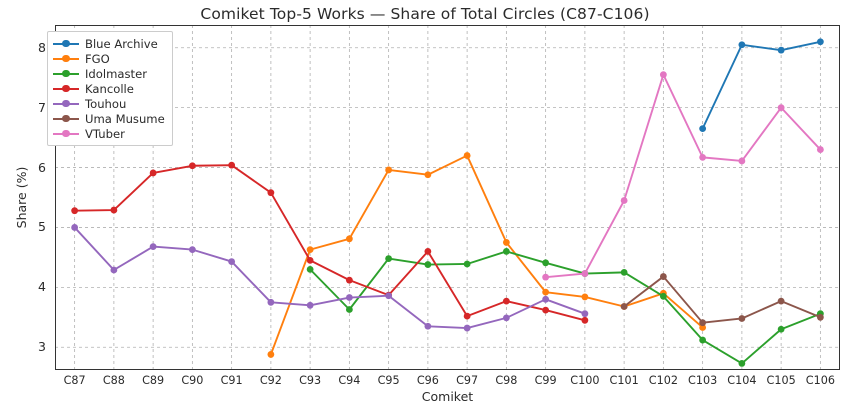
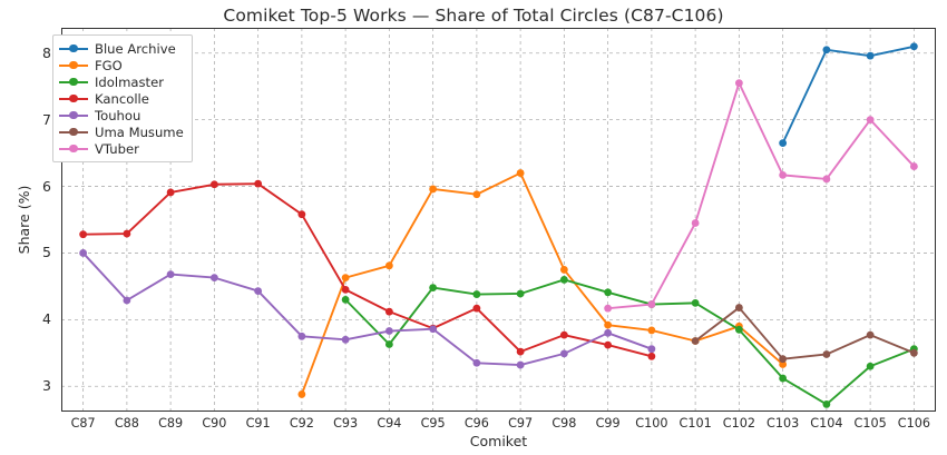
Kancolle/C96: 4.6 -> 4.2
